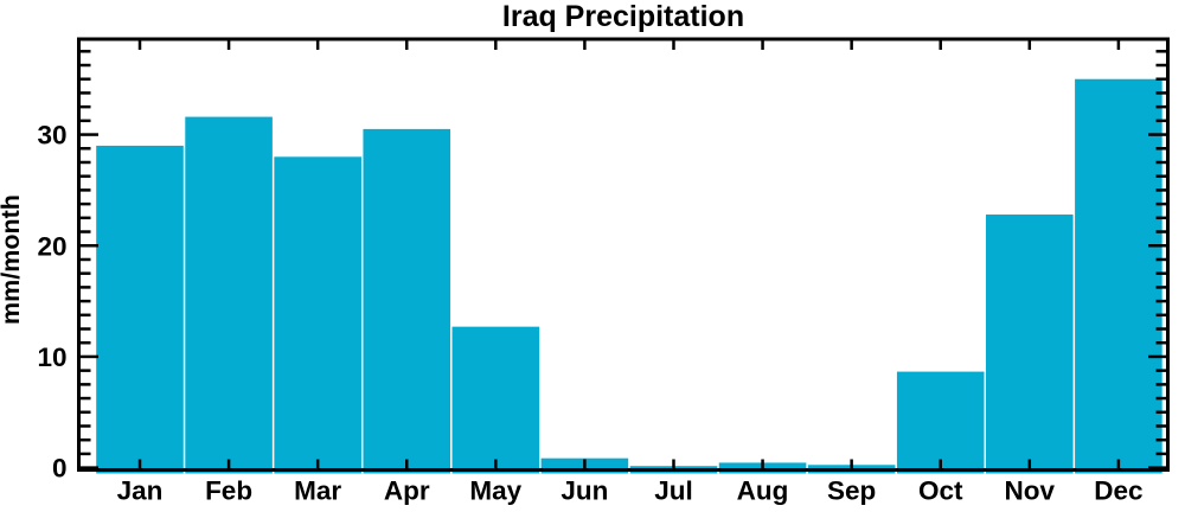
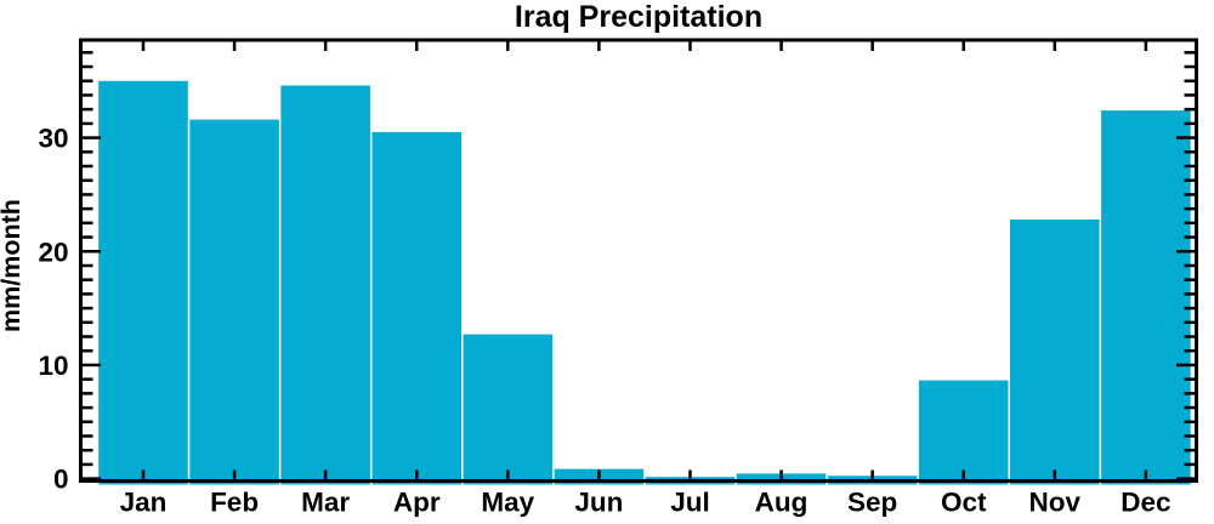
Jan: 29 -> 35
Mar: 28 -> 35
Dec: 35 -> 32
